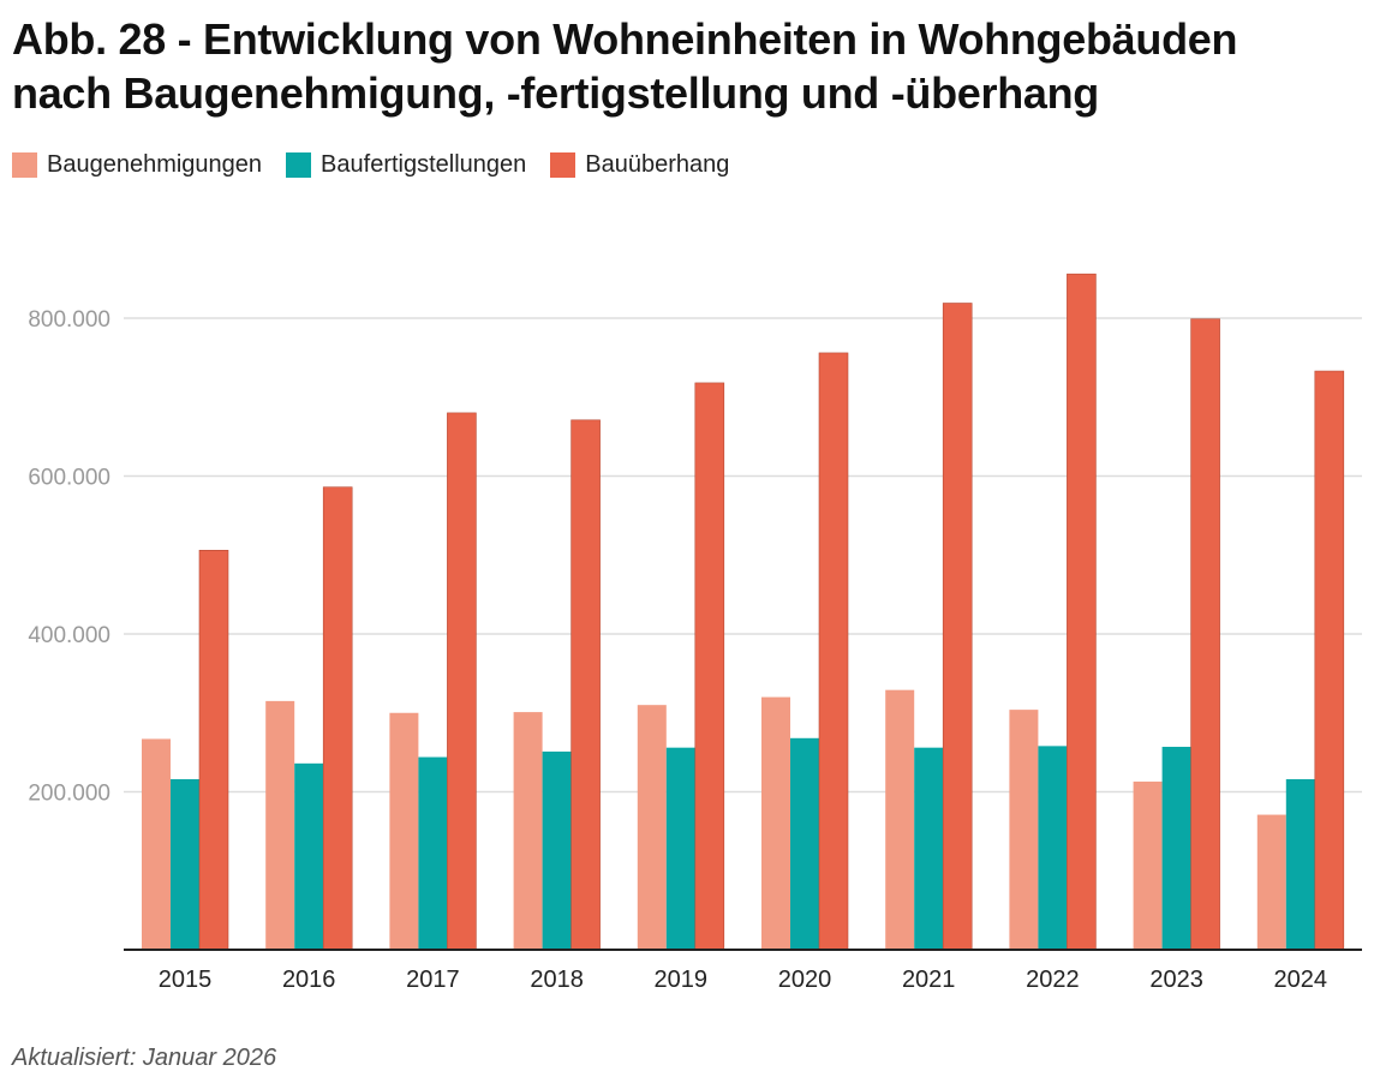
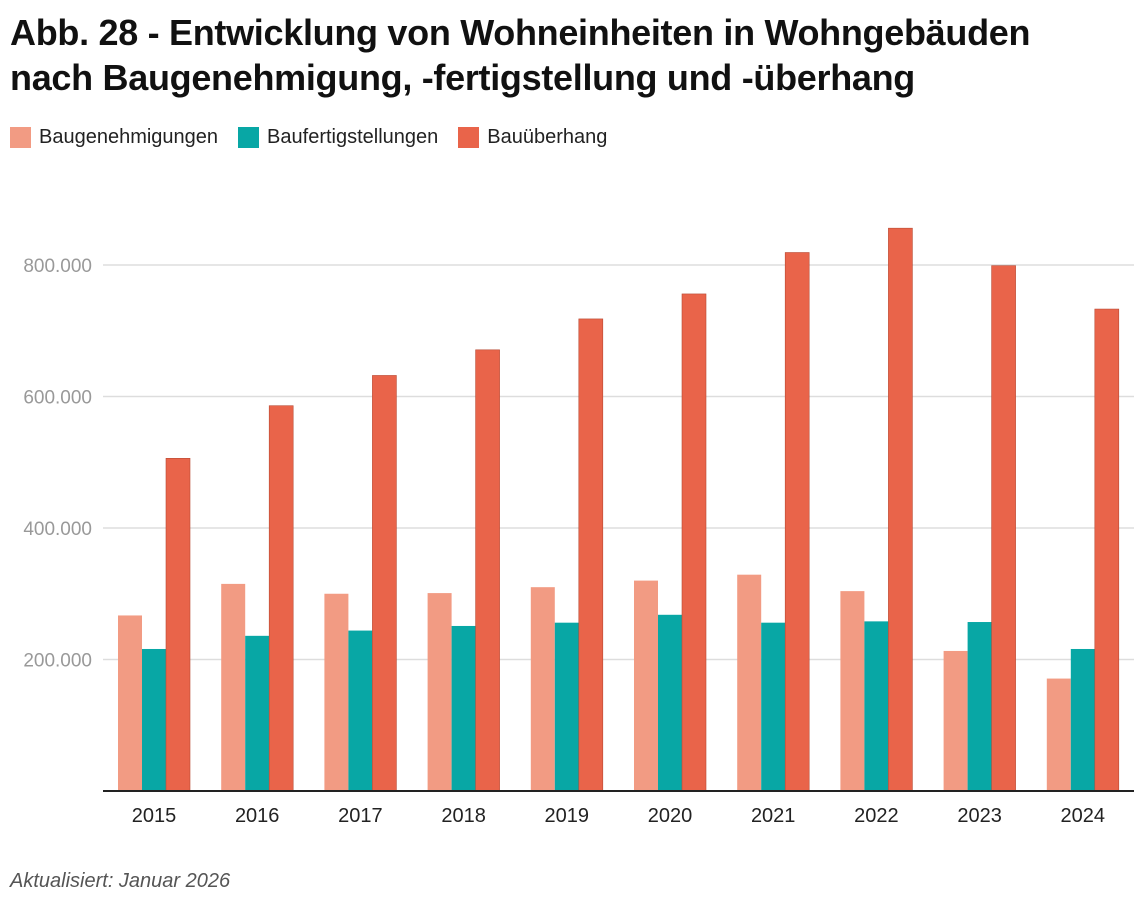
Bauüberhang/2017: 680000 -> 630000
